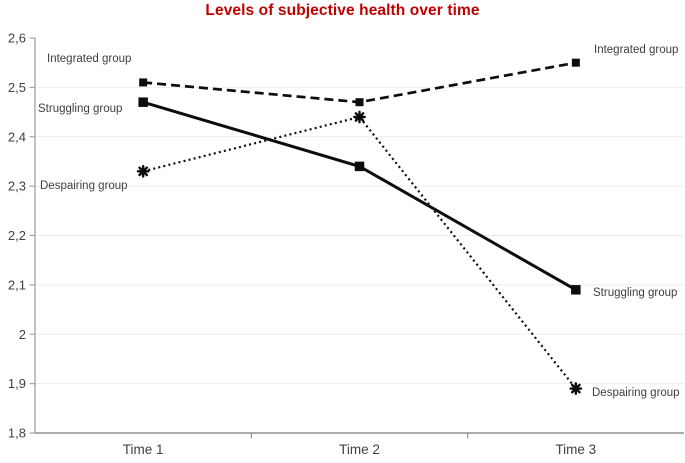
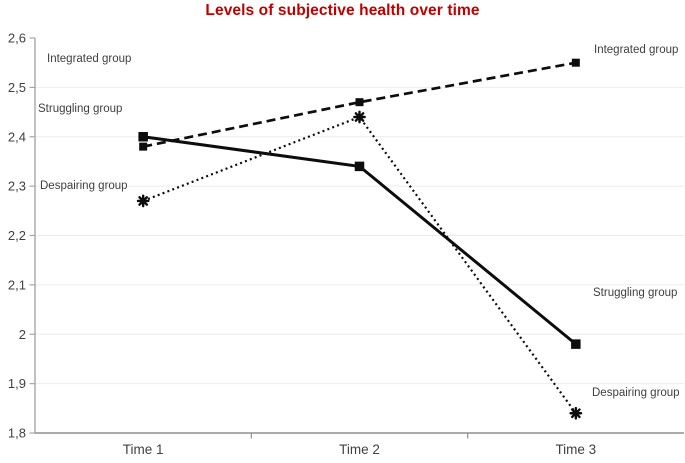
Integrated group/Time 1: 2,51 -> 2,38
Struggling group/Time 1: 2,47 -> 2,40
Despairing group/Time 1: 2,33 -> 2,27
Struggling group/Time 3: 2,09 -> 1,98
Despairing group/Time 3: 1,89 -> 1,84
